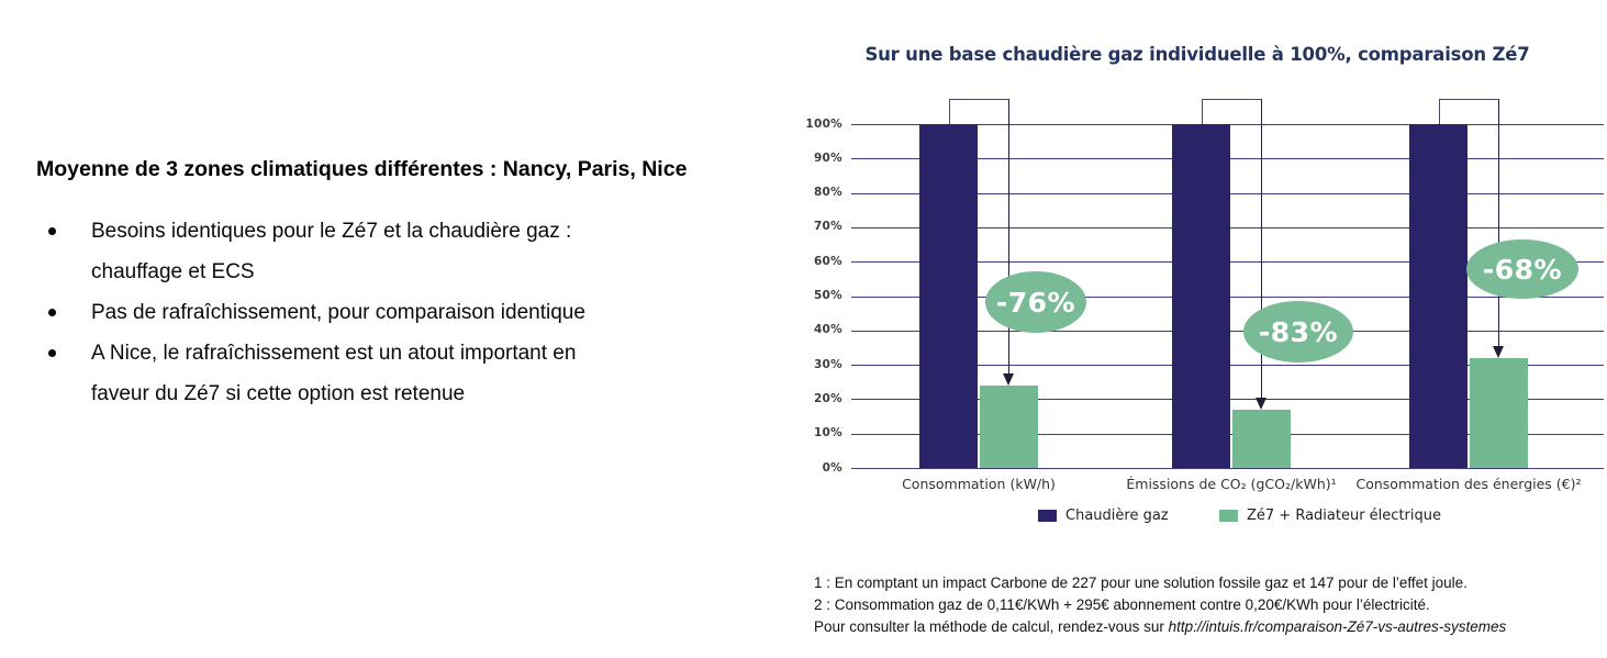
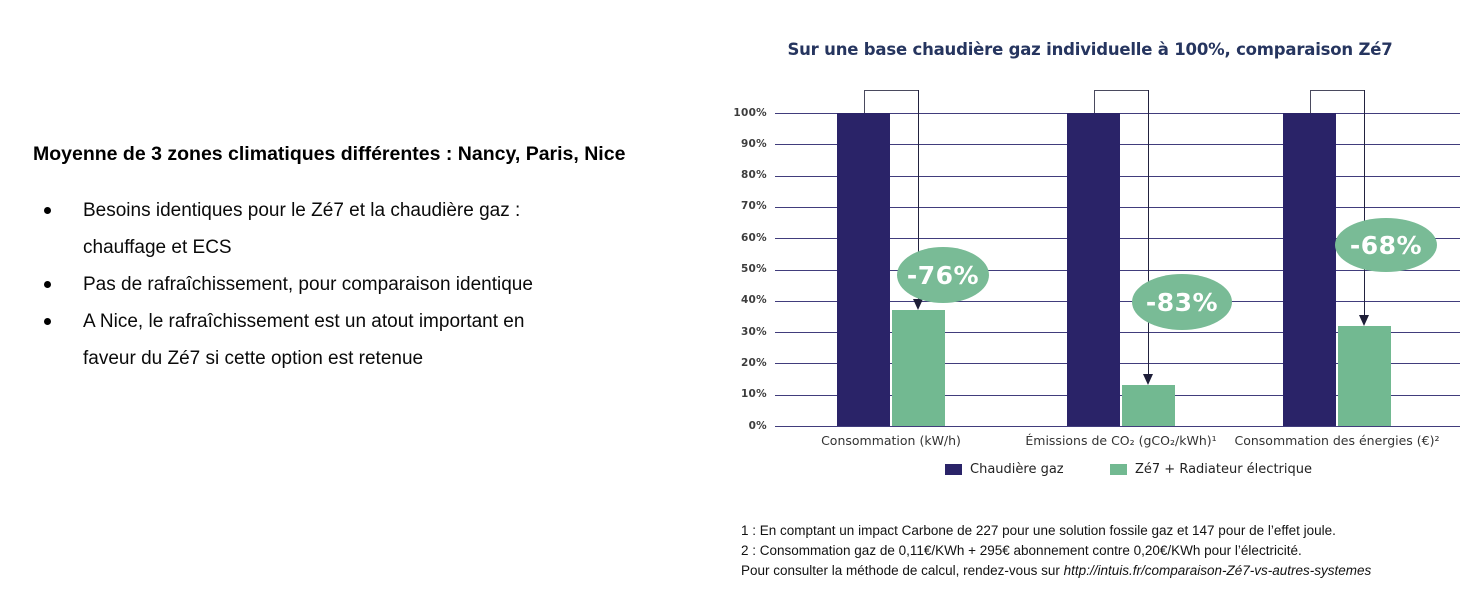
Zé7 + Radiateur électrique/Consommation (kW/h): 24% -> 37%
Zé7 + Radiateur électrique/Émissions de CO₂ (gCO₂/kWh)¹: 17% -> 13%
